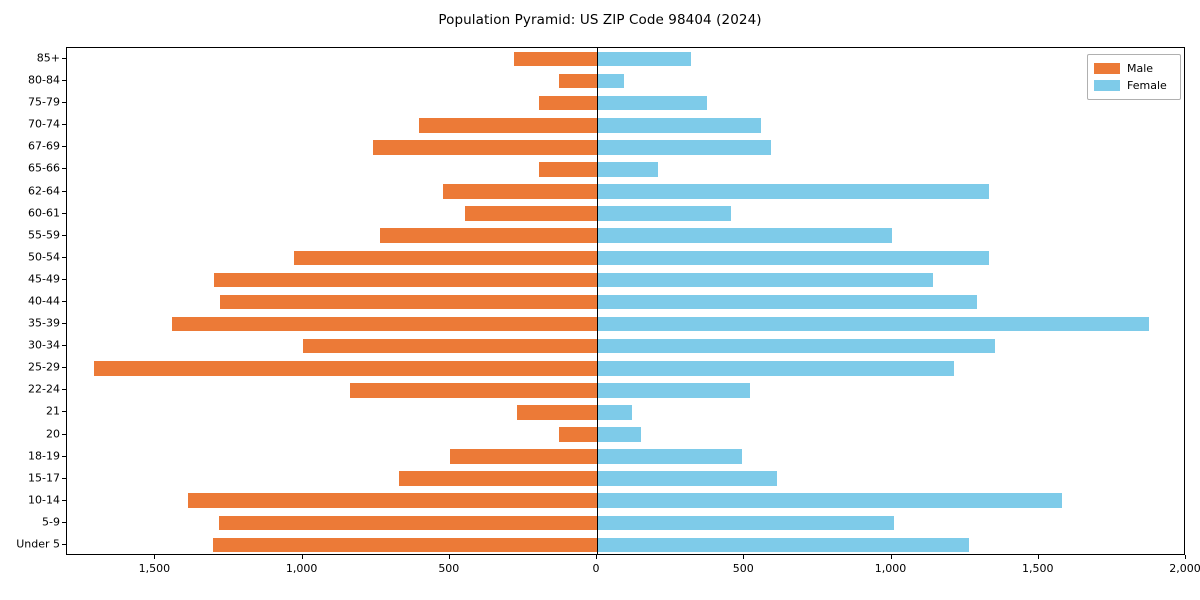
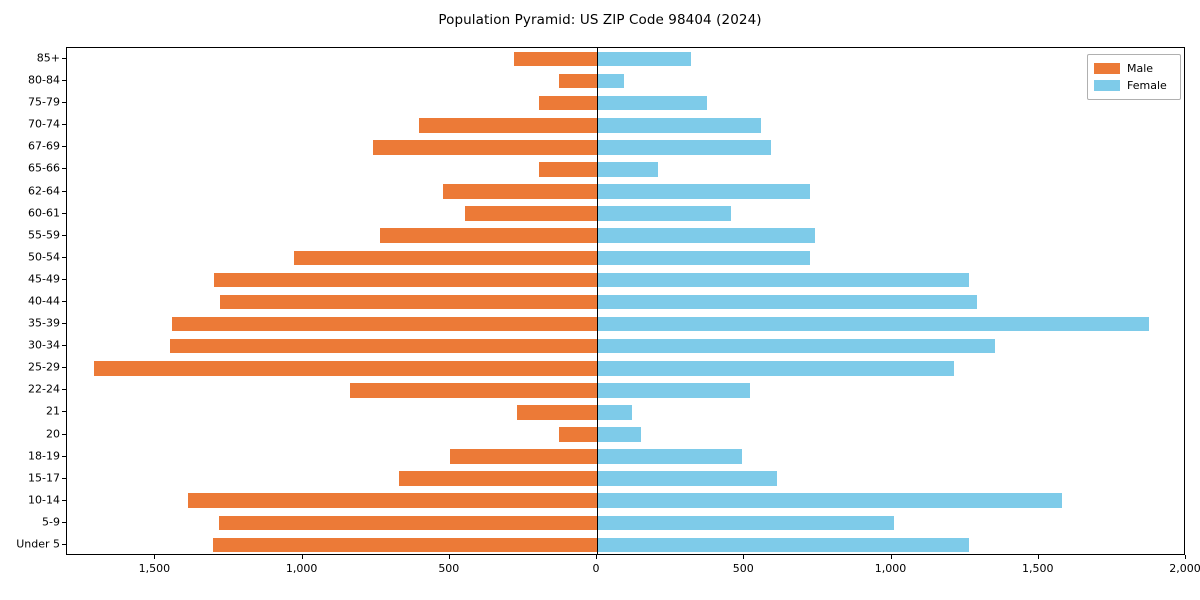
Female/62-64: 1330 -> 720
Female/55-59: 1000 -> 740
Female/50-54: 1330 -> 720
Female/45-49: 1140 -> 1260
Male/30-34: 1000 -> 1450
